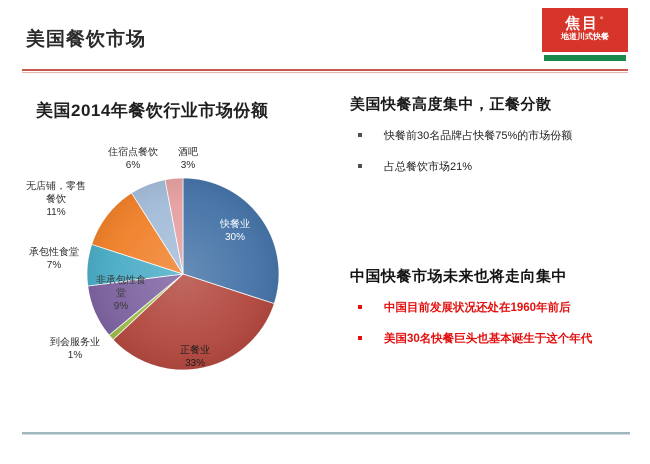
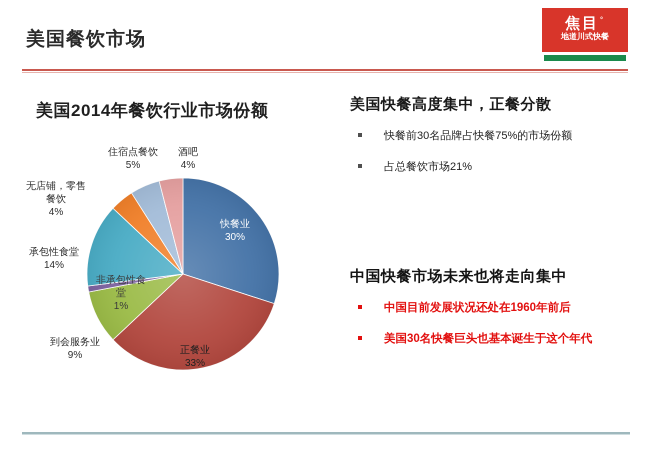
到会服务业: 1% -> 9%
非承包性食堂: 9% -> 1%
承包性食堂: 7% -> 14%
无店铺，零售餐饮: 11% -> 4%
住宿点餐饮: 6% -> 5%
酒吧: 3% -> 4%
